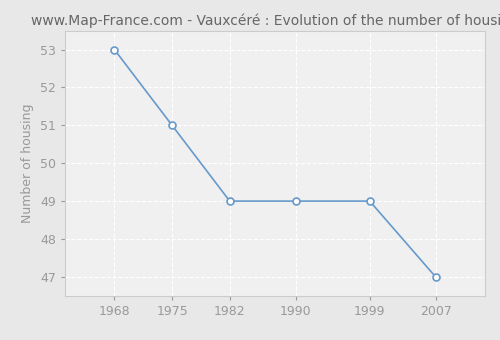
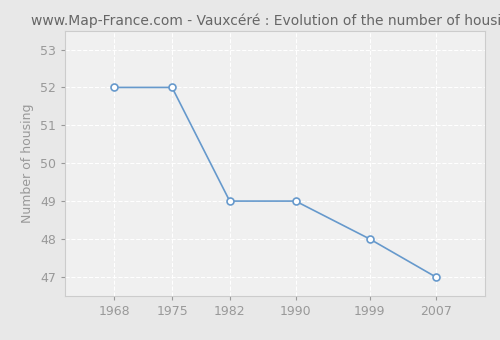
1968: 53 -> 52
1975: 51 -> 52
1999: 49 -> 48
